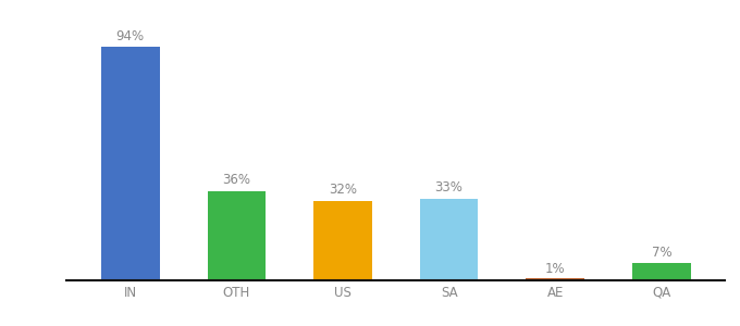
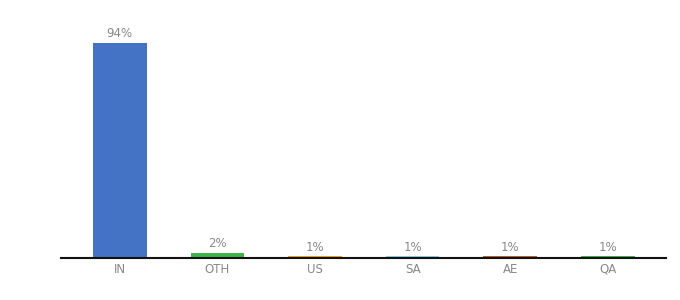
OTH: 36% -> 2%
US: 32% -> 1%
SA: 33% -> 1%
QA: 7% -> 1%
